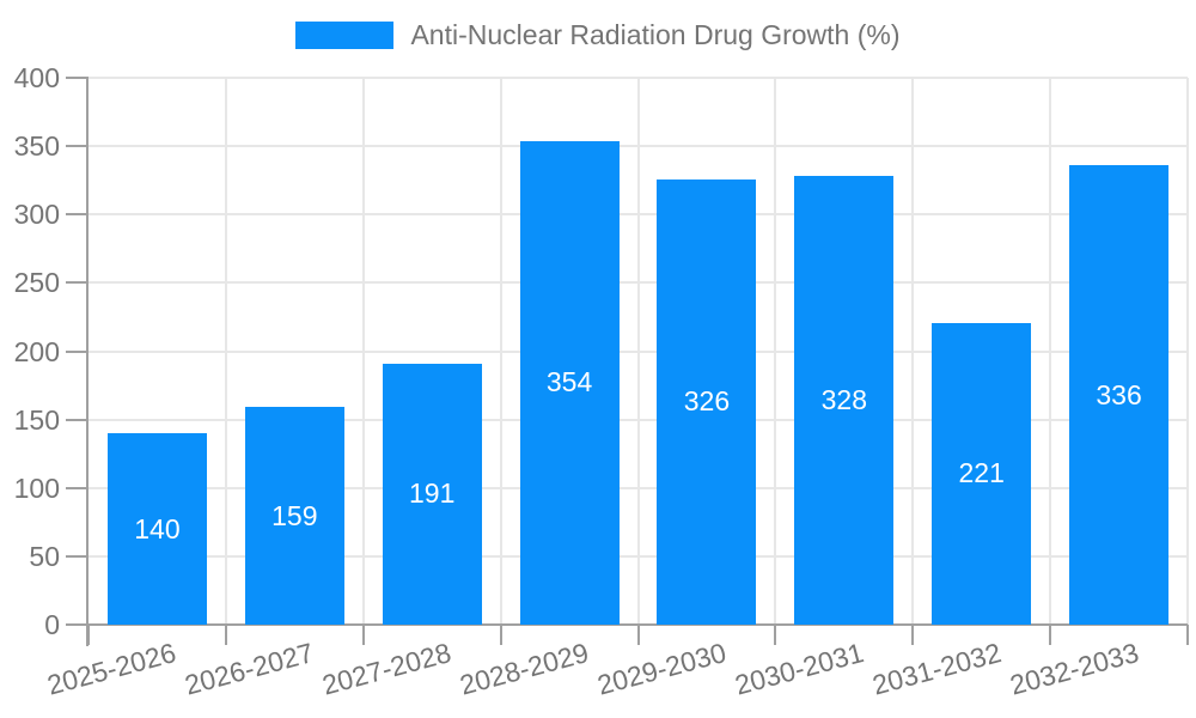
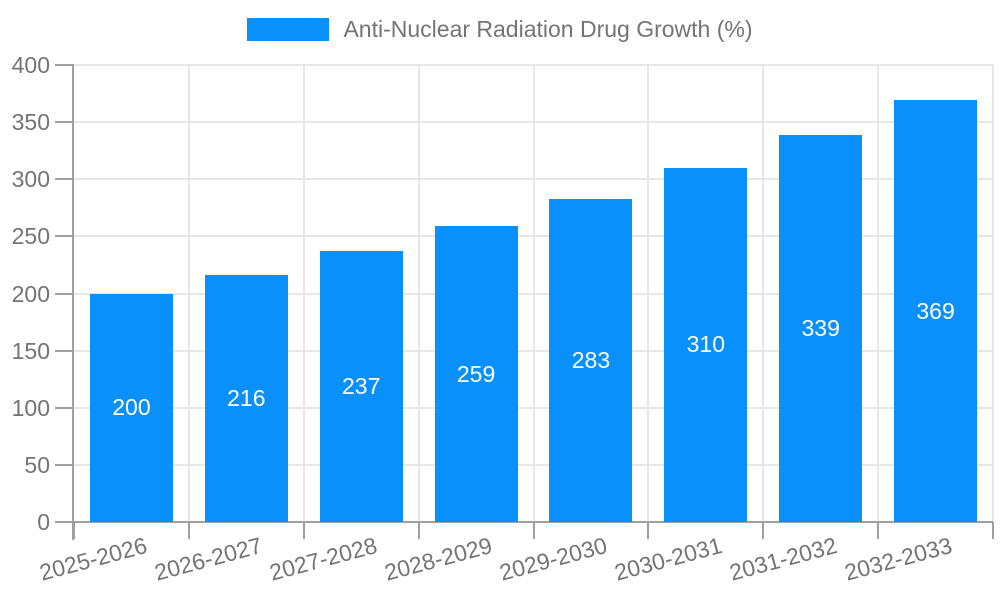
2025-2026: 140 -> 200
2026-2027: 159 -> 216
2027-2028: 191 -> 237
2028-2029: 354 -> 259
2029-2030: 326 -> 283
2030-2031: 328 -> 310
2031-2032: 221 -> 339
2032-2033: 336 -> 369
